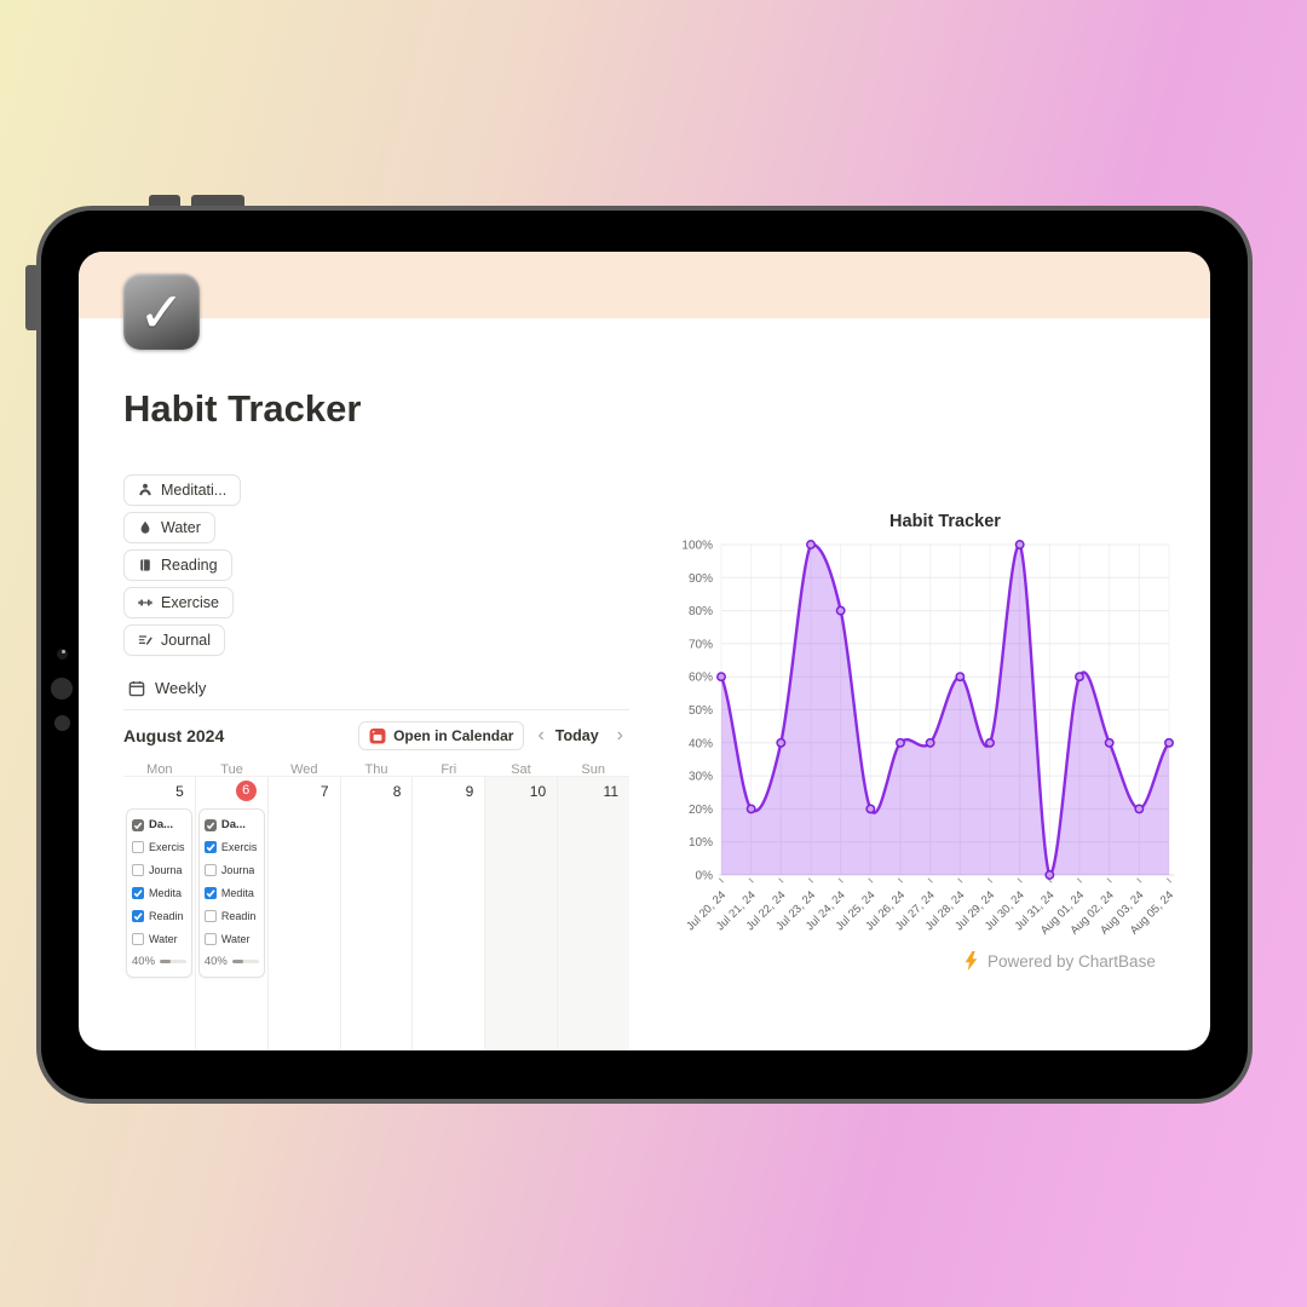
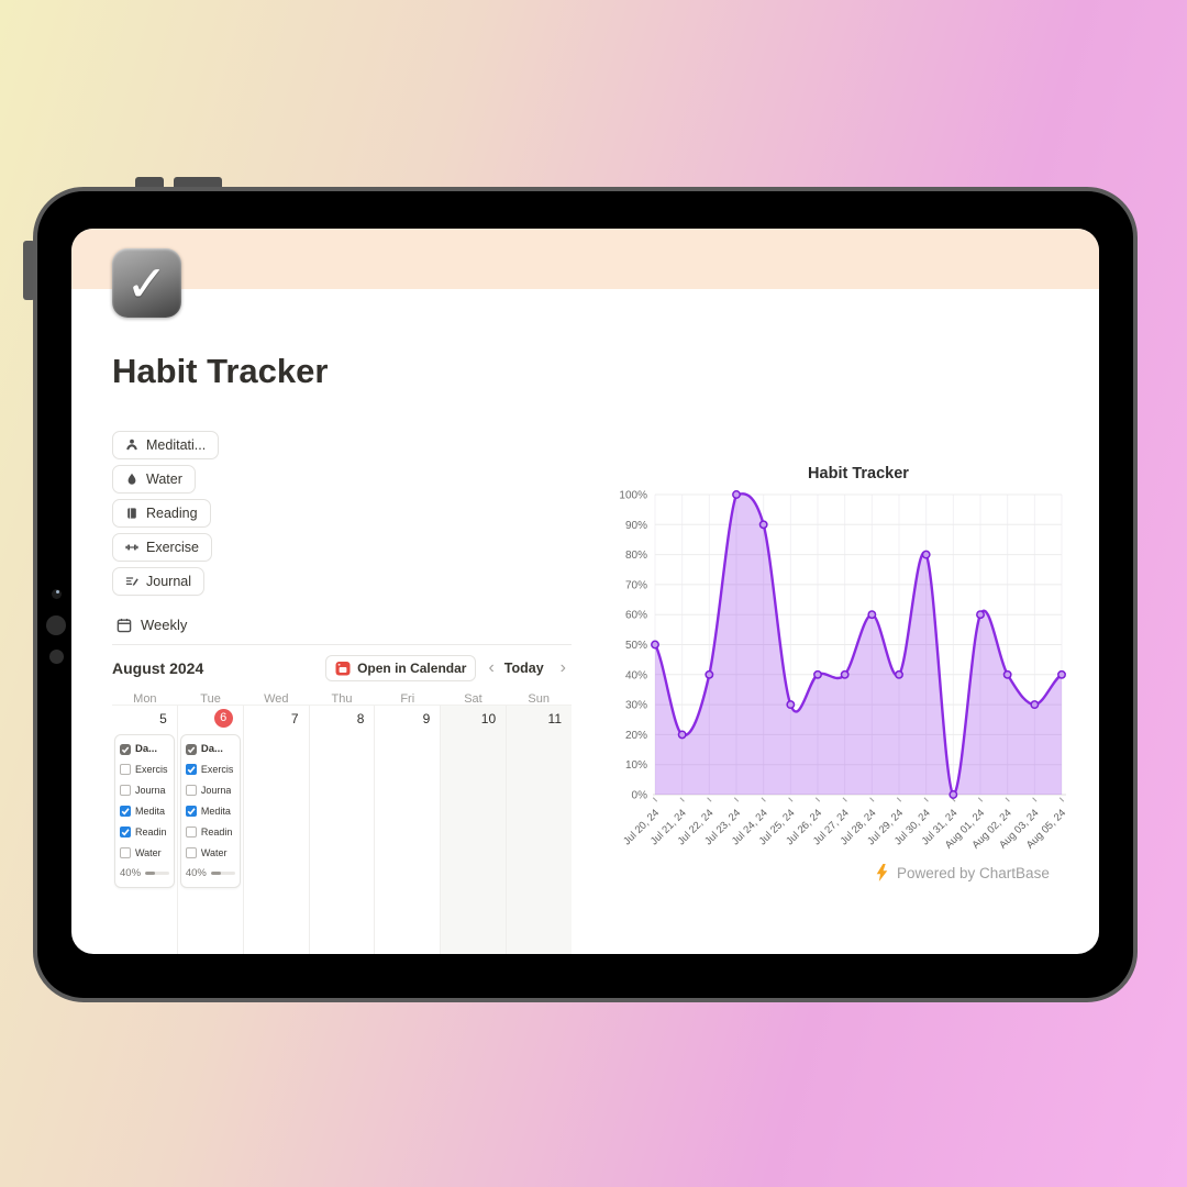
Jul 20, 24: 60% -> 50%
Jul 24, 24: 80% -> 90%
Jul 25, 24: 20% -> 30%
Jul 30, 24: 100% -> 80%
Aug 03, 24: 20% -> 30%
